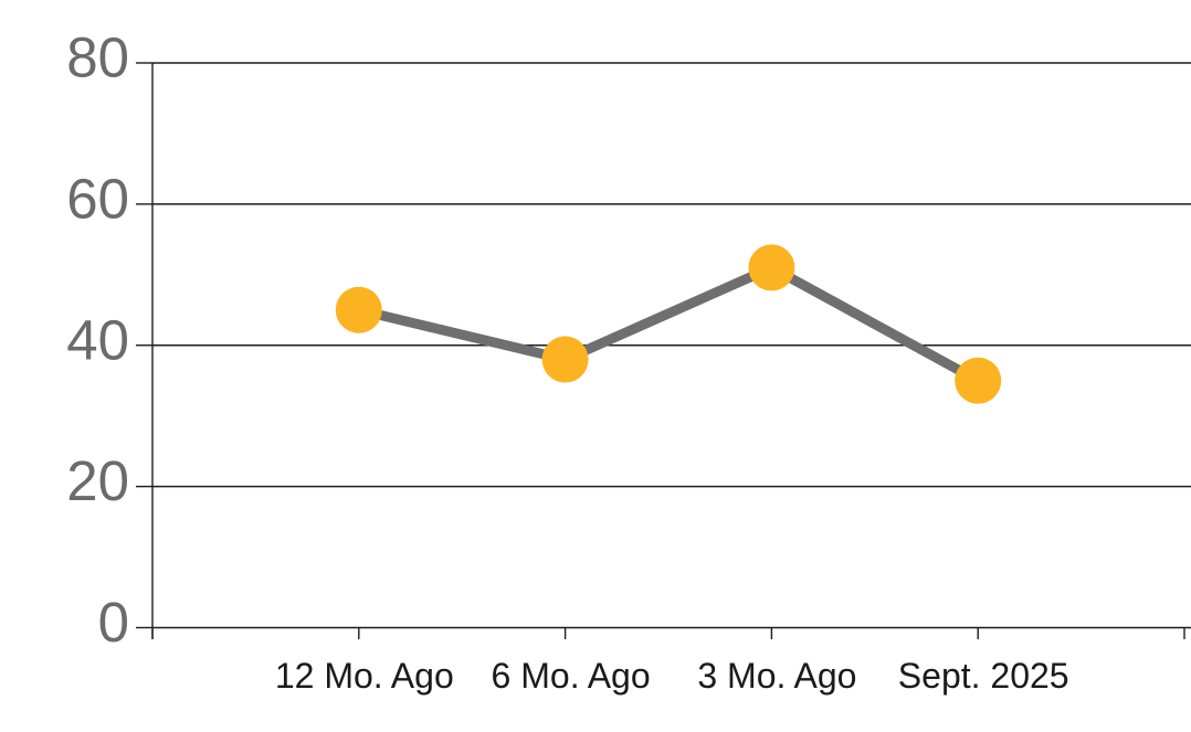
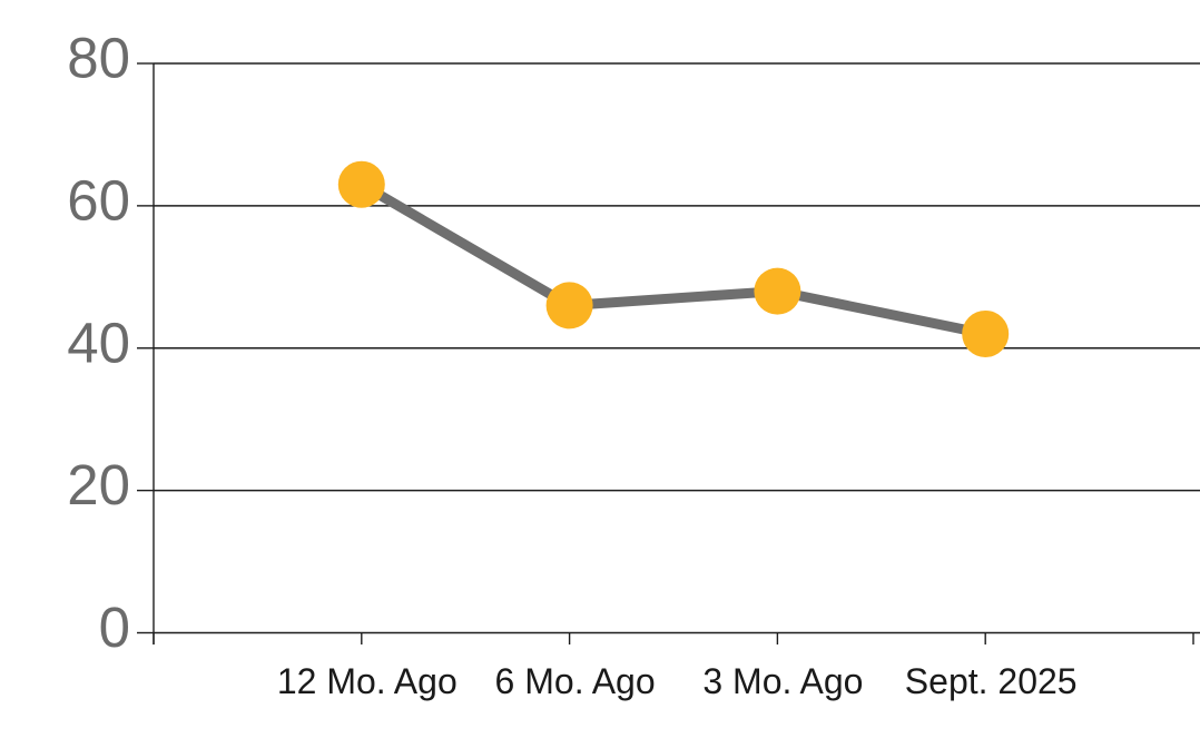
12 Mo. Ago: 45 -> 63
6 Mo. Ago: 38 -> 46
3 Mo. Ago: 51 -> 48
Sept. 2025: 35 -> 42
